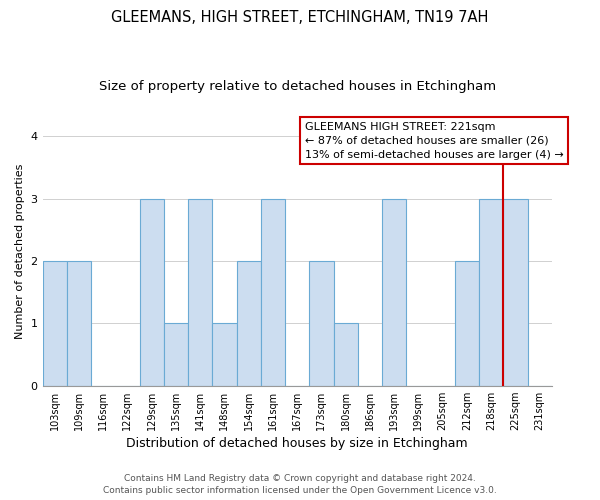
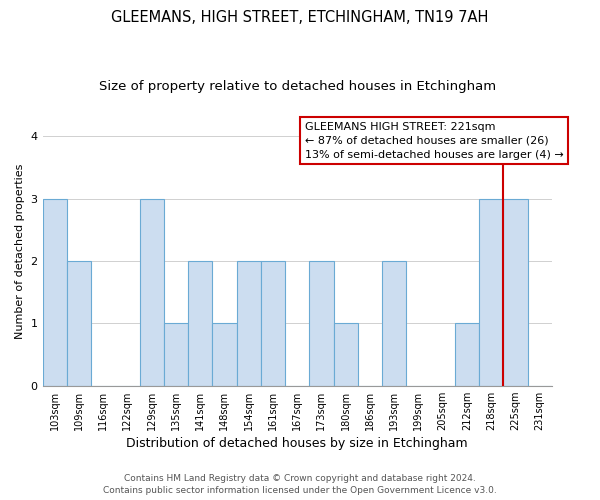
103sqm: 2 -> 3
141sqm: 3 -> 2
161sqm: 3 -> 2
193sqm: 3 -> 2
212sqm: 2 -> 1
